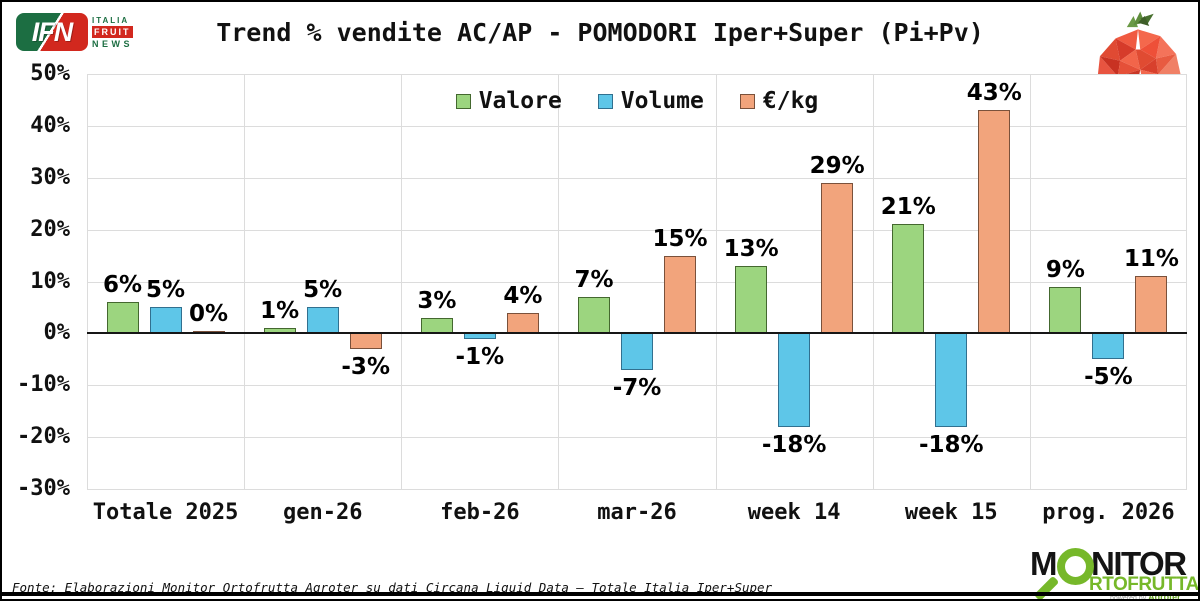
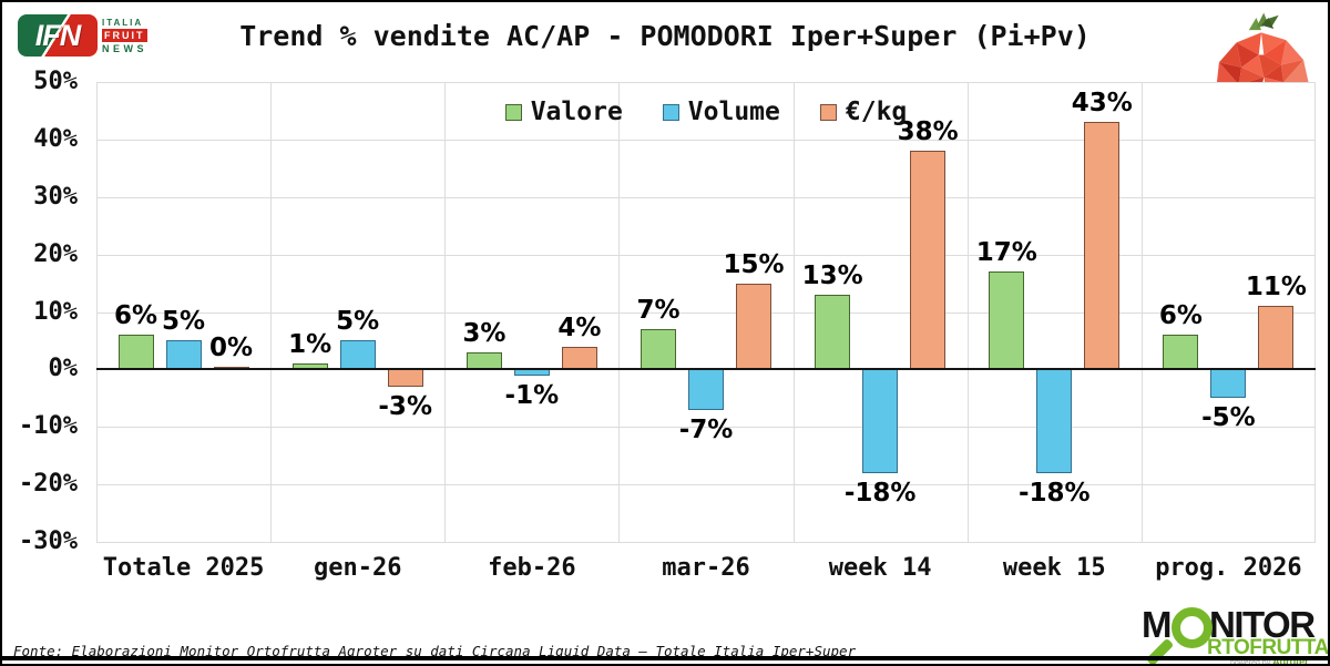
€/kg/week 14: 29% -> 38%
Valore/week 15: 21% -> 17%
Valore/prog. 2026: 9% -> 6%
